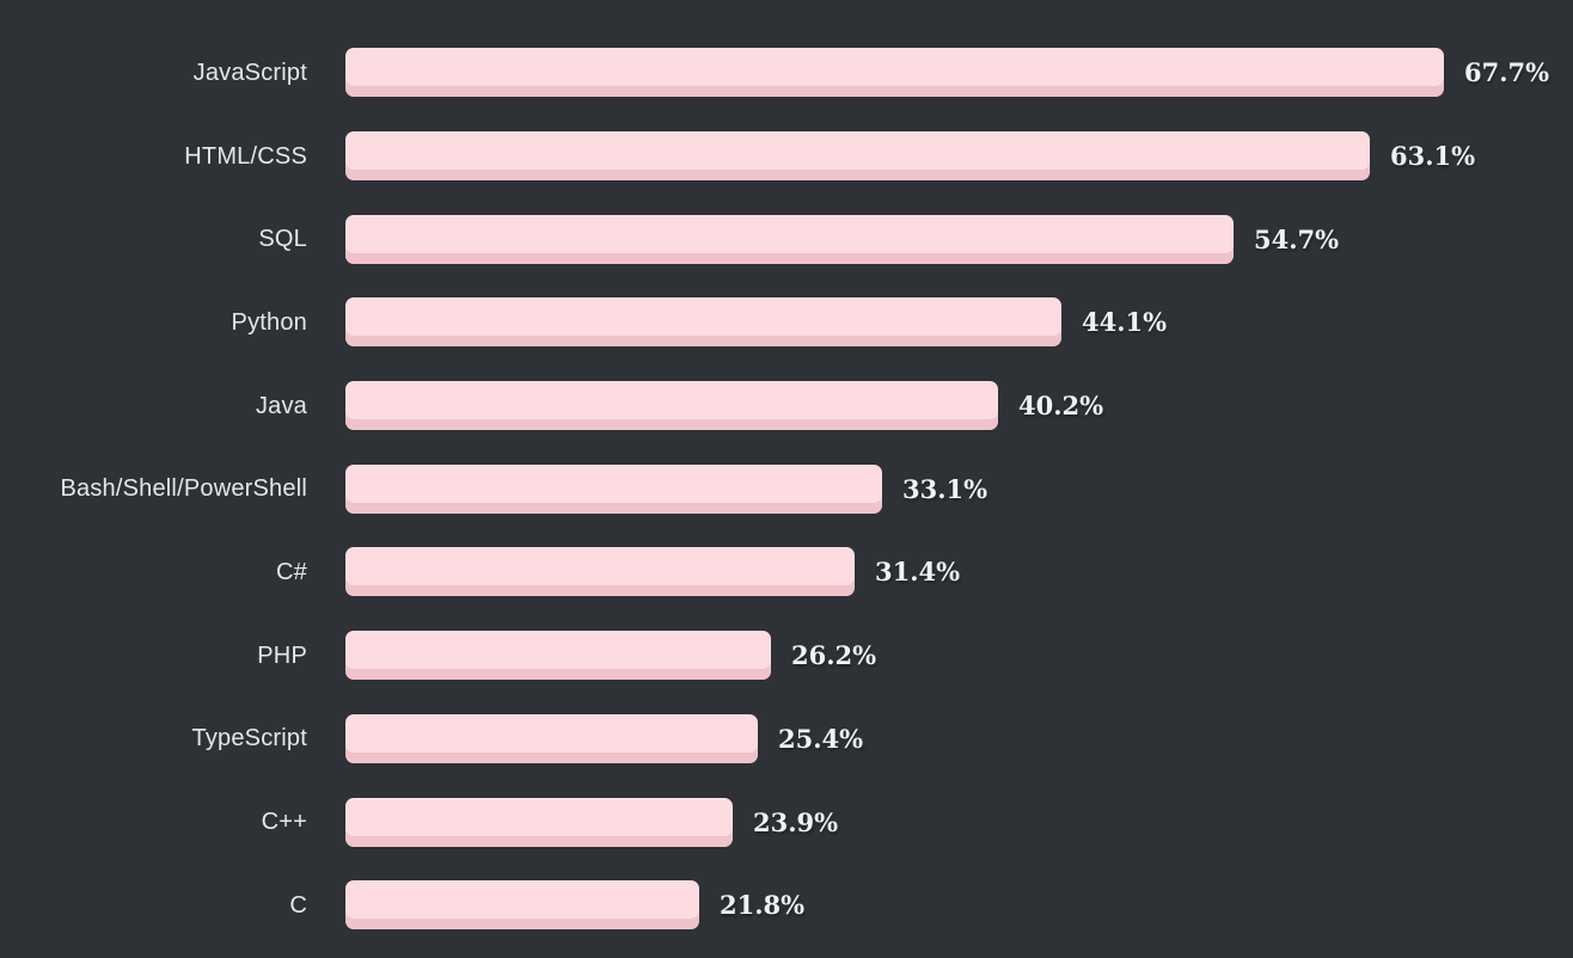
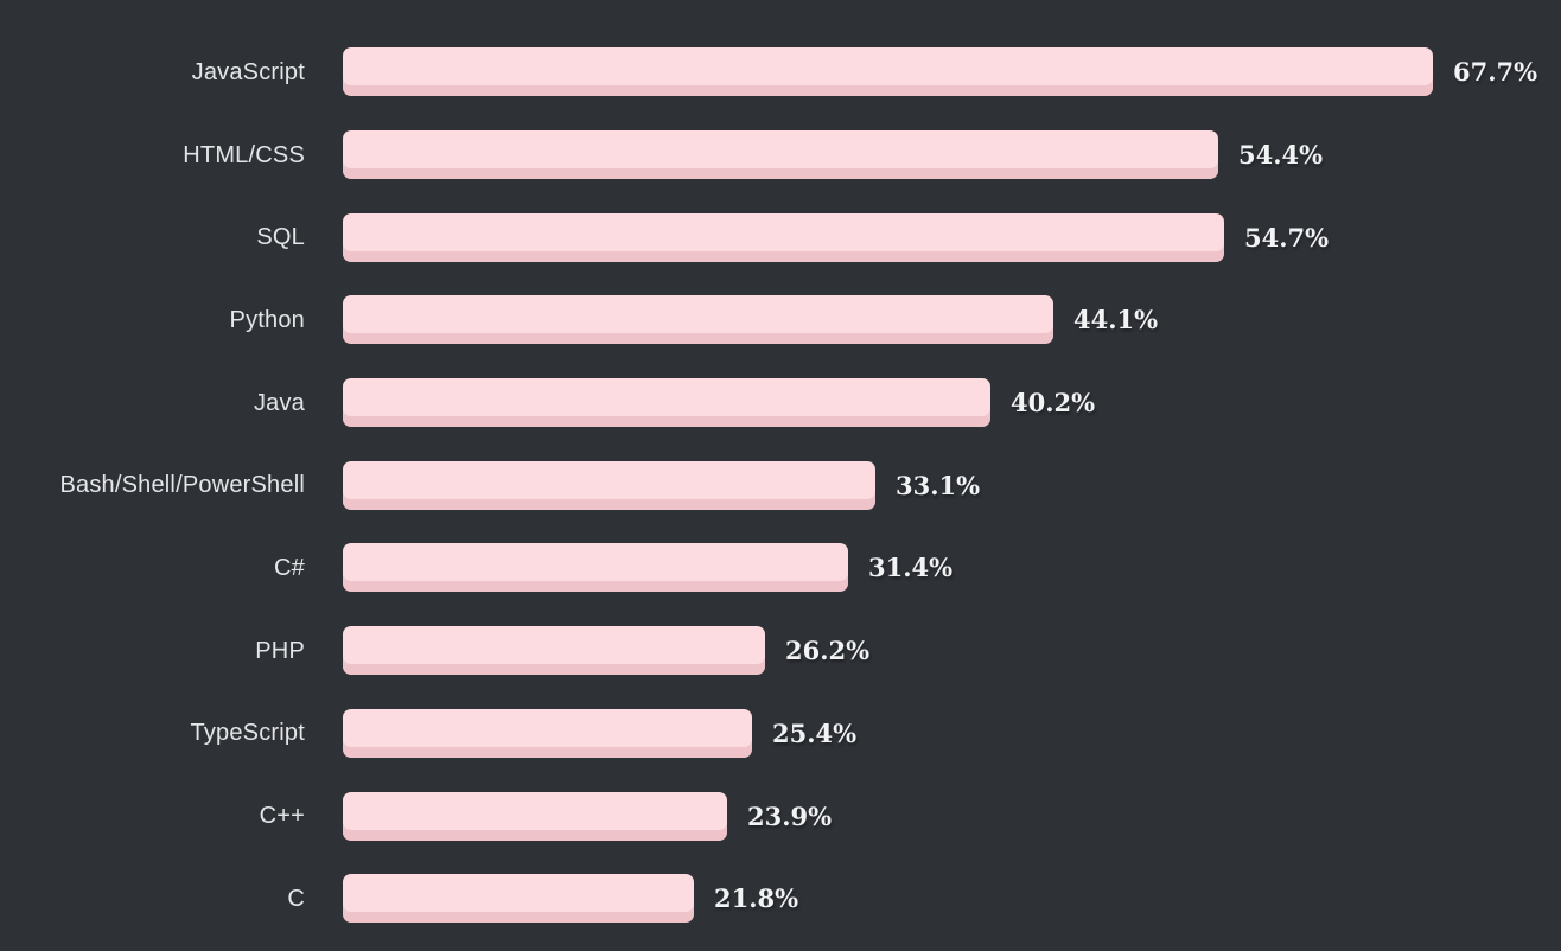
HTML/CSS: 63.1% -> 54.4%
